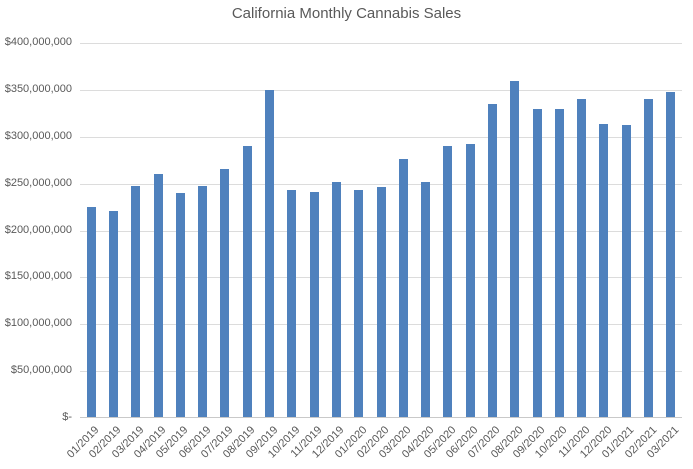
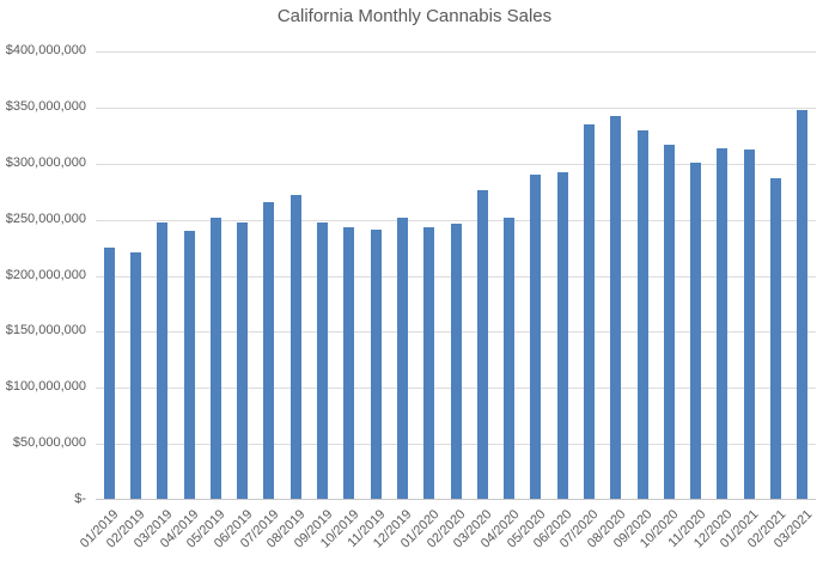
04/2019: $260000000 -> $240000000
05/2019: $240000000 -> $250000000
08/2019: $290000000 -> $270000000
09/2019: $350000000 -> $250000000
08/2020: $360000000 -> $340000000
10/2020: $330000000 -> $320000000
11/2020: $340000000 -> $300000000
02/2021: $340000000 -> $290000000
